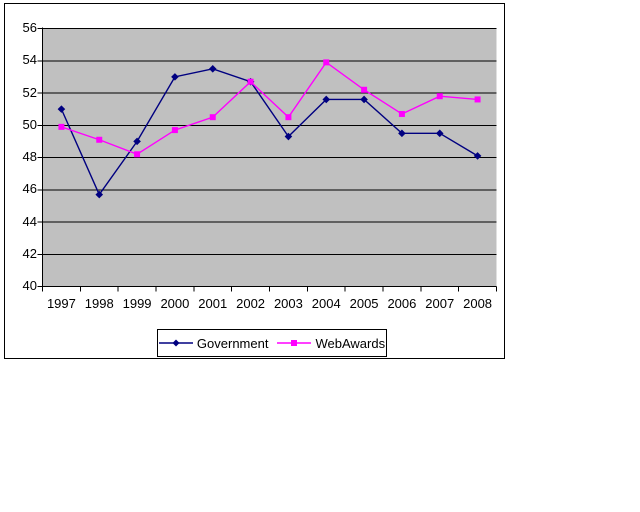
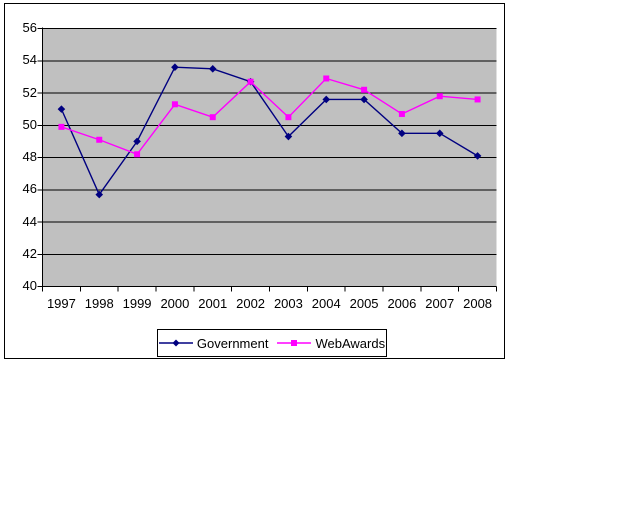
Government/2000: 53.0 -> 53.6
WebAwards/2000: 49.7 -> 51.3
WebAwards/2004: 53.9 -> 52.9
